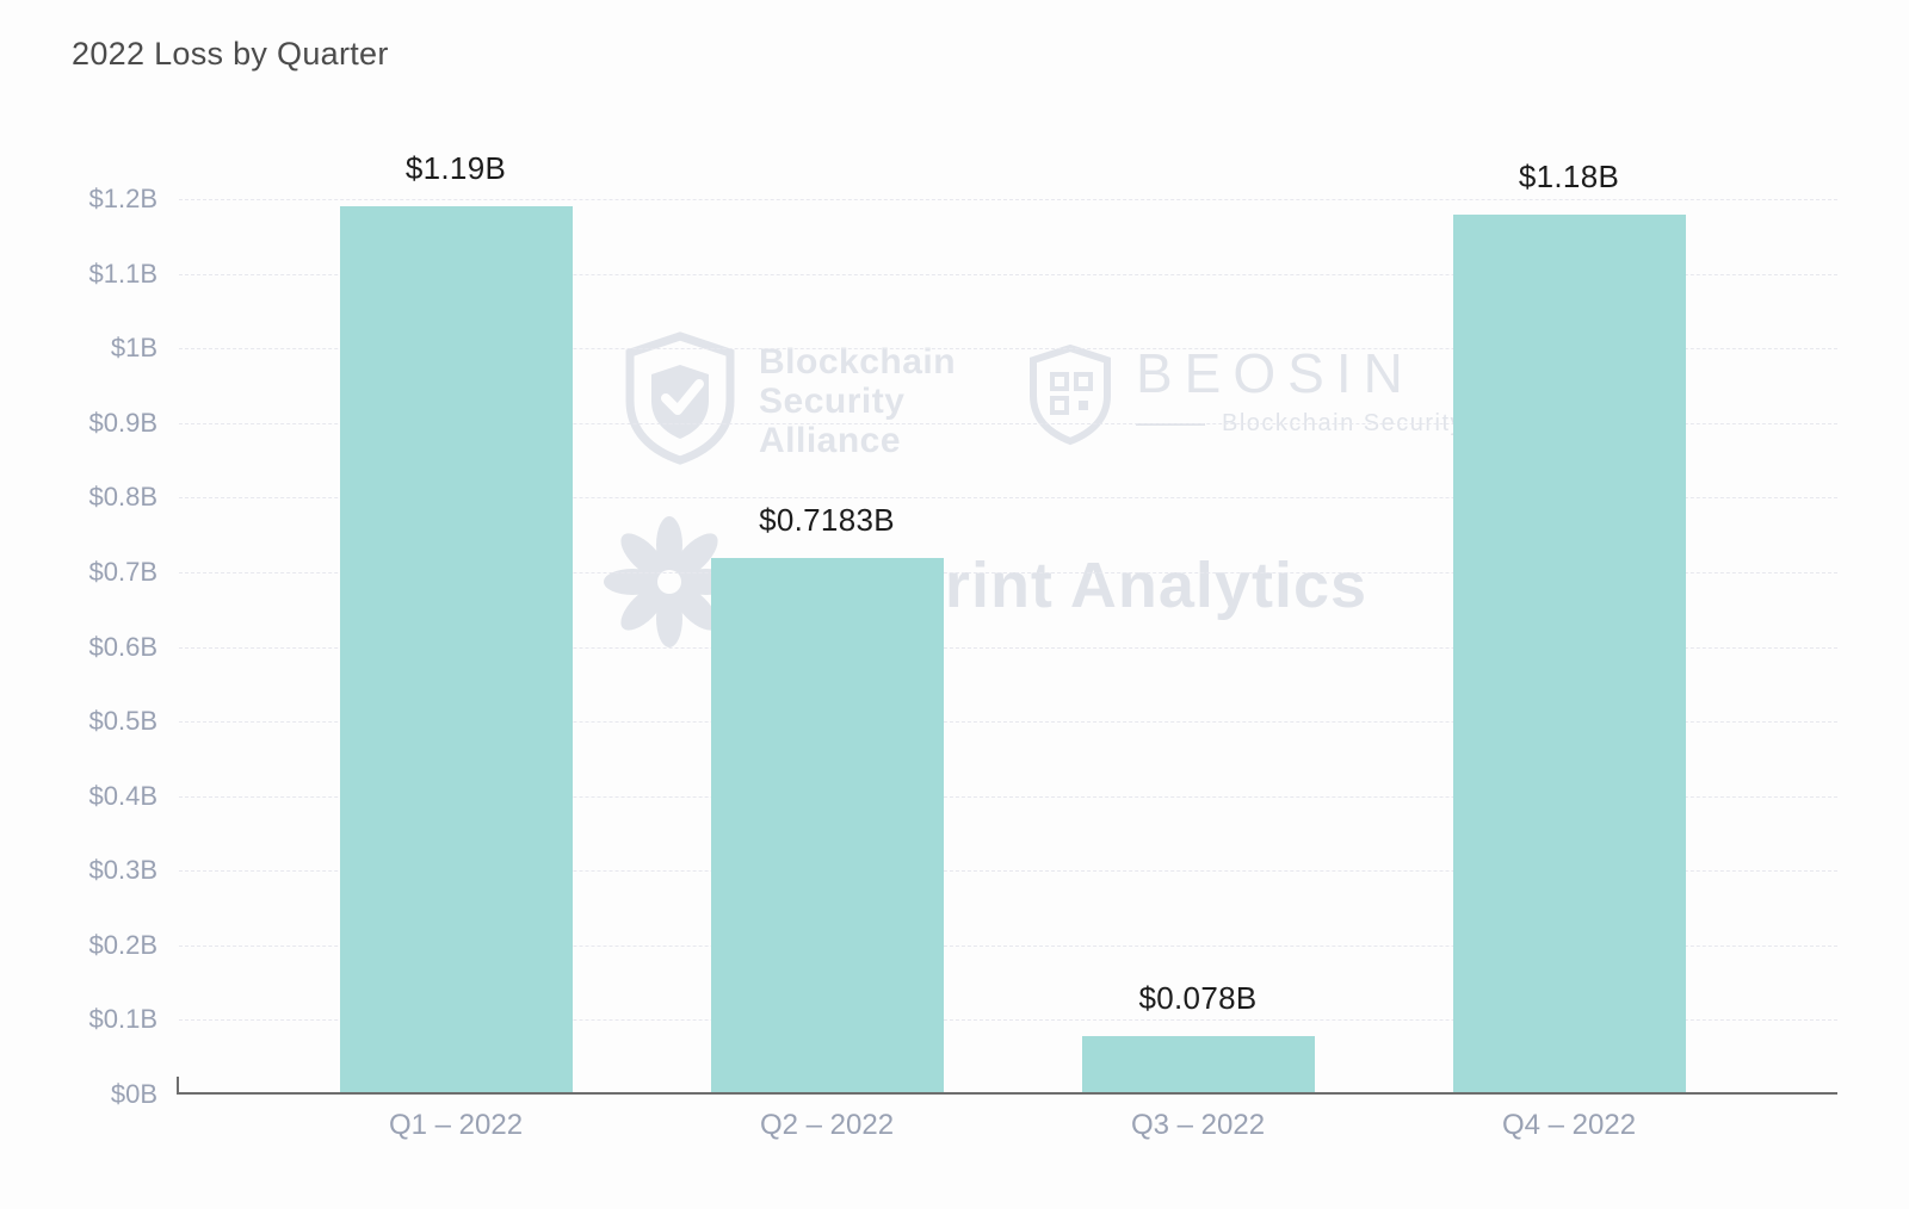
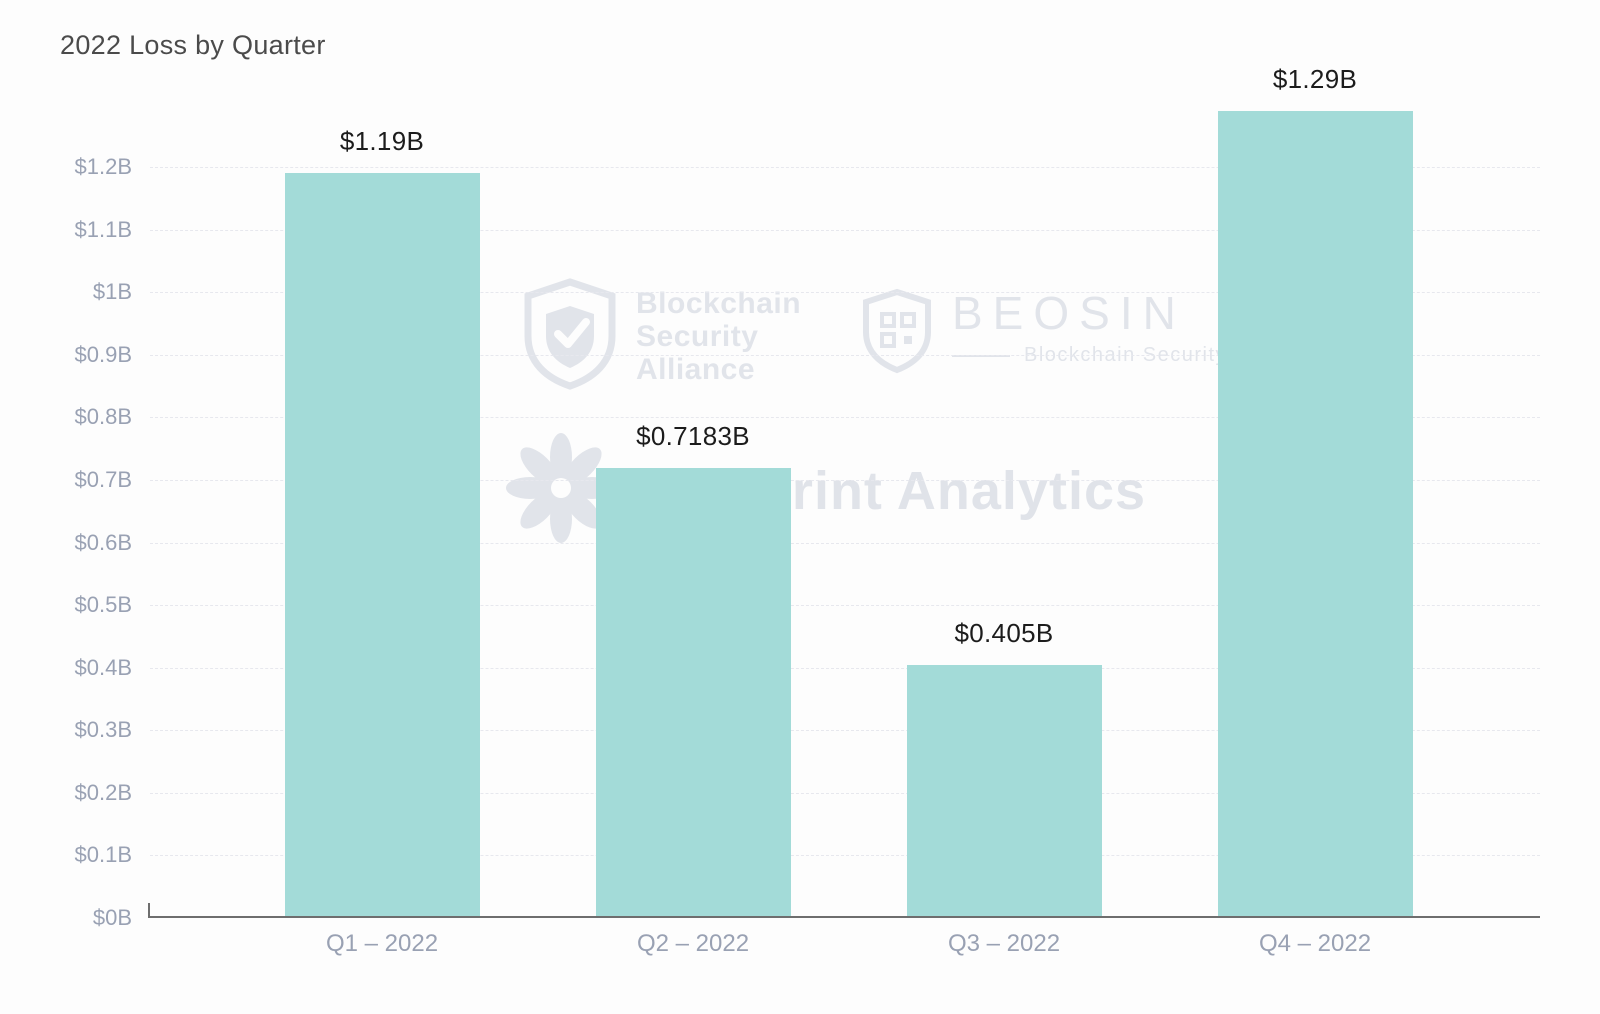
Q3 – 2022: $0.078B -> $0.405B
Q4 – 2022: $1.18B -> $1.29B
